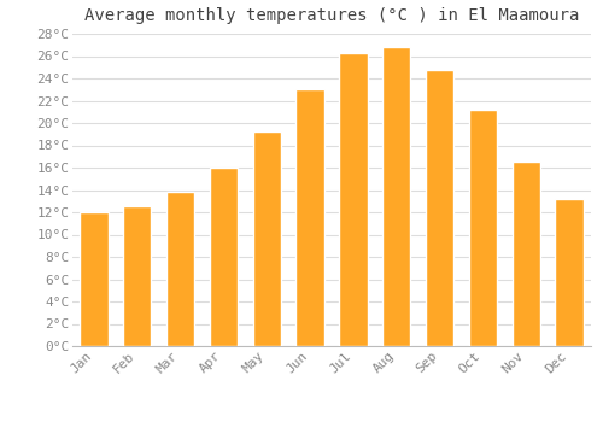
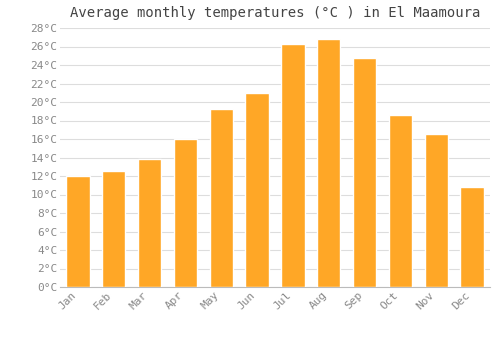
Jun: 23.0°C -> 21.0°C
Oct: 21.2°C -> 18.6°C
Dec: 13.2°C -> 10.8°C
